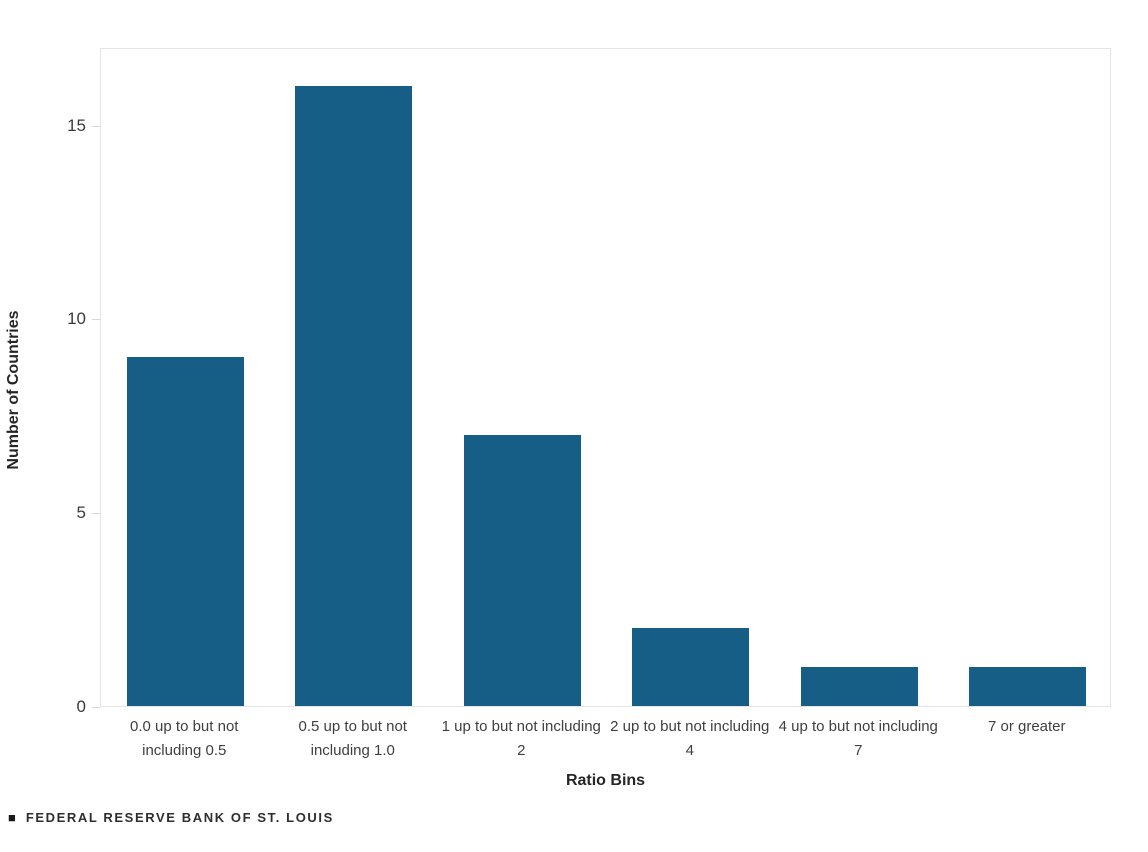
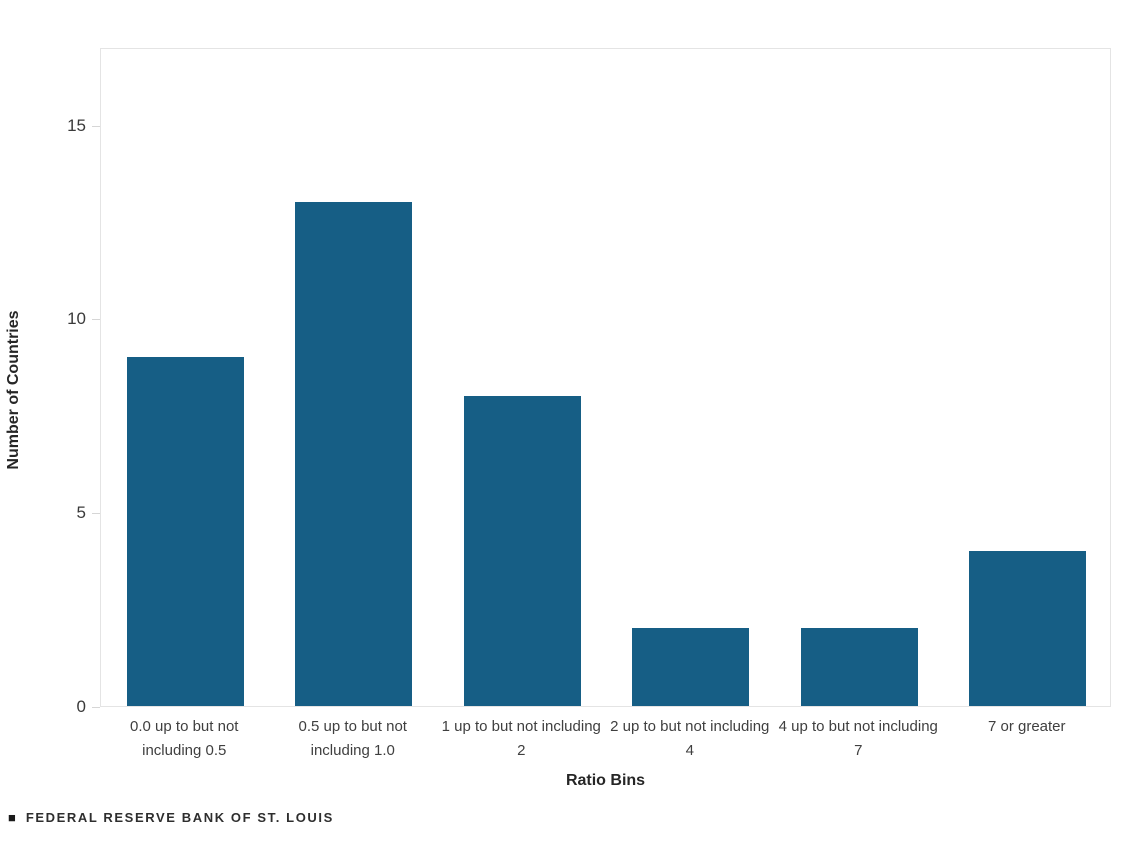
0.5 up to but not including 1.0: 16 -> 13
1 up to but not including 2: 7 -> 8
4 up to but not including 7: 1 -> 2
7 or greater: 1 -> 4
